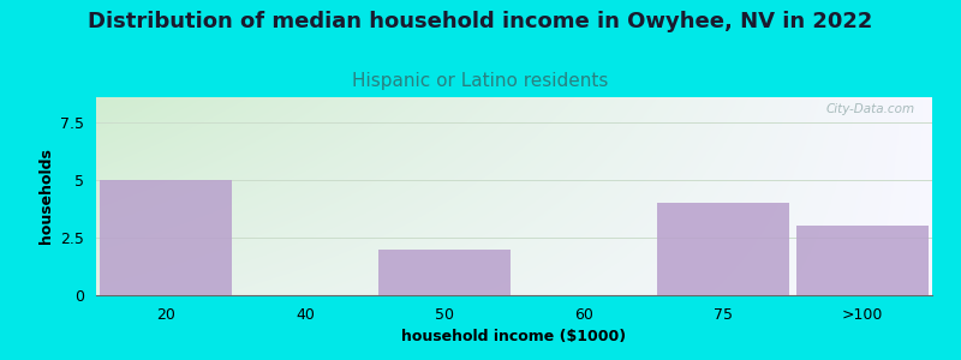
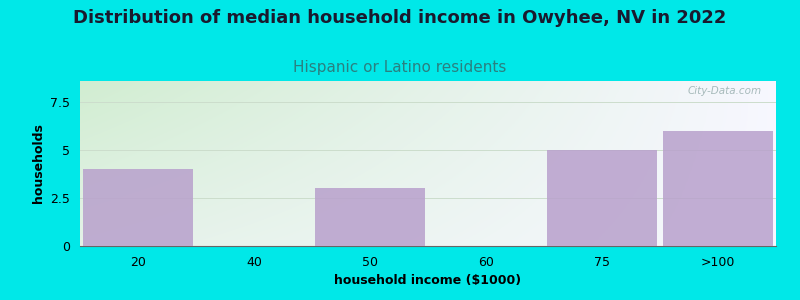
20: 5 -> 4
50: 2 -> 3
75: 4 -> 5
>100: 3 -> 6
